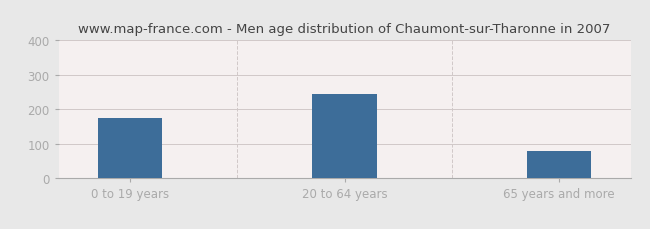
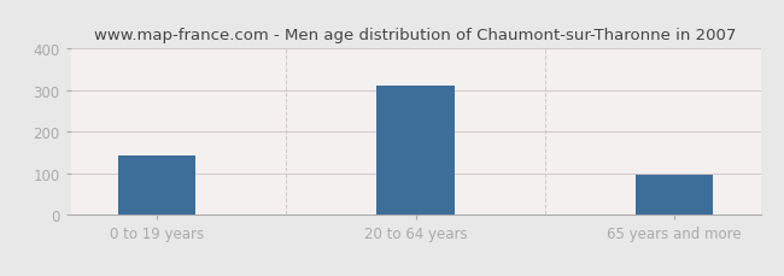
0 to 19 years: 175 -> 144
20 to 64 years: 245 -> 311
65 years and more: 80 -> 97
